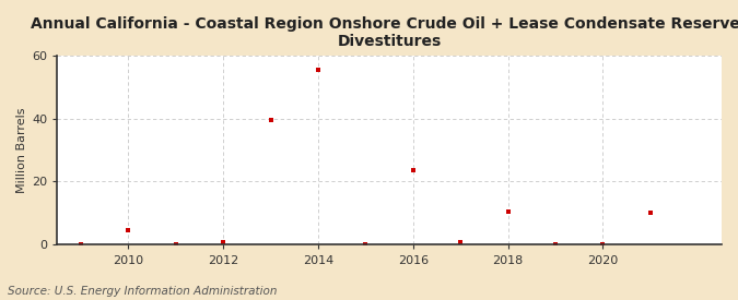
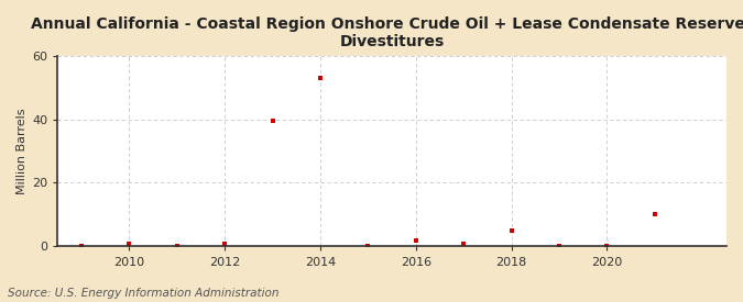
2010: 4.5 -> 1.0
2014: 55.5 -> 53.0
2016: 23.5 -> 2.0
2018: 10.5 -> 5.0
